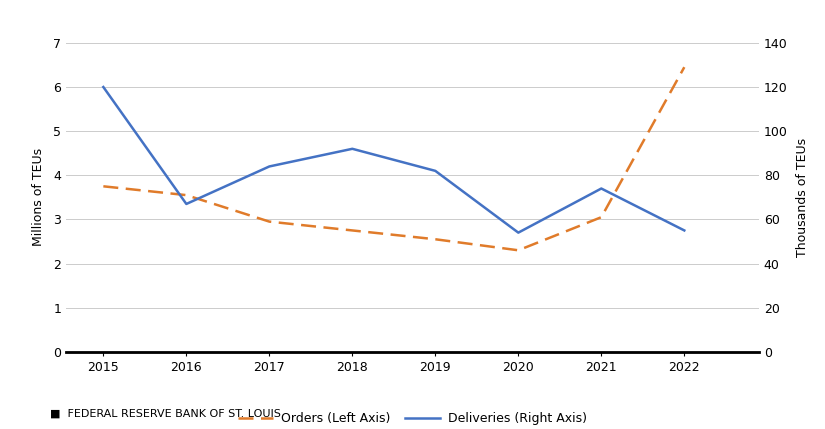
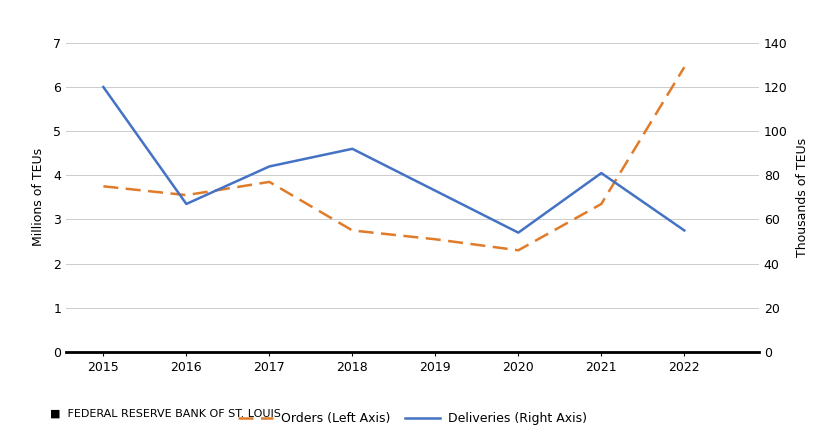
Orders (Left Axis)/2017: 2.95 -> 3.85
Deliveries (Right Axis)/2019: 82 -> 73
Orders (Left Axis)/2021: 3.05 -> 3.35
Deliveries (Right Axis)/2021: 74 -> 81
